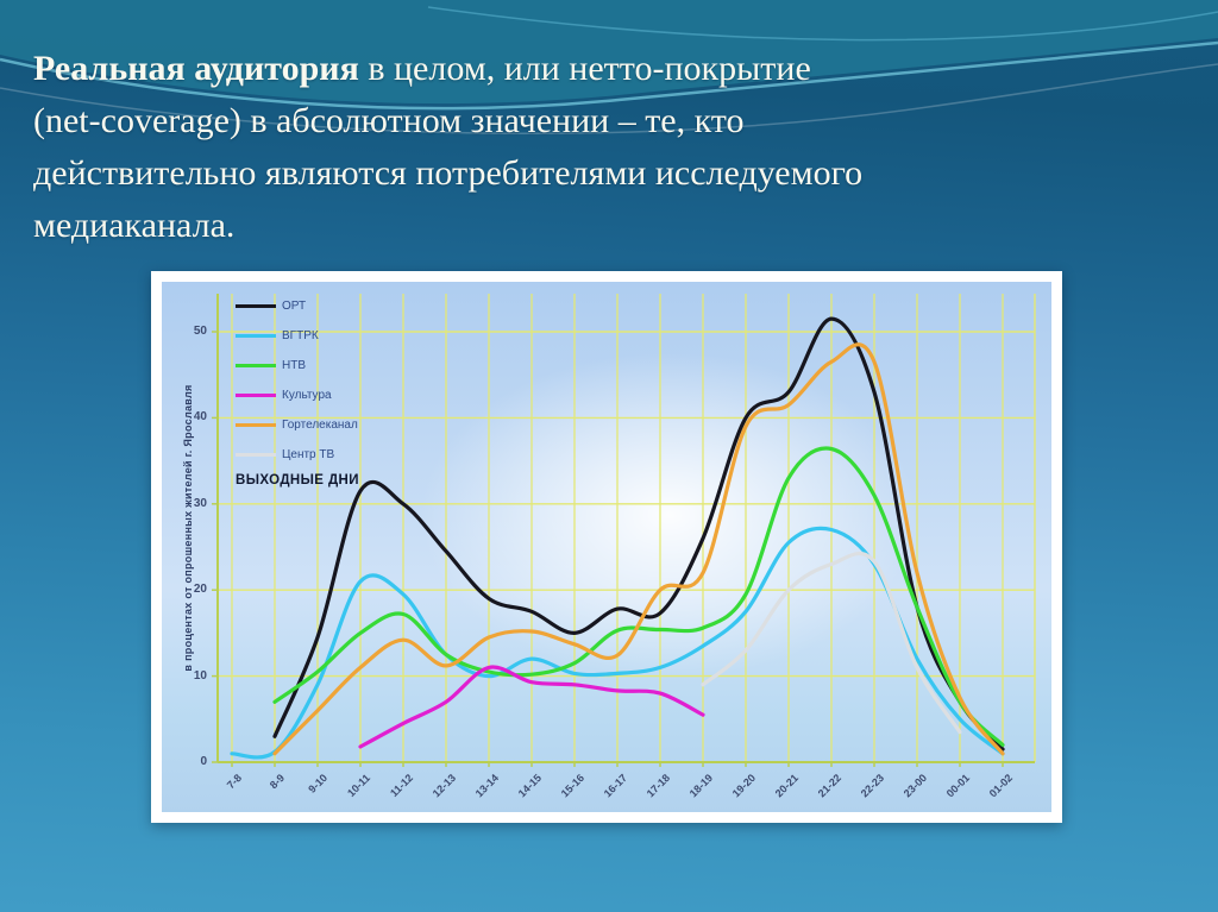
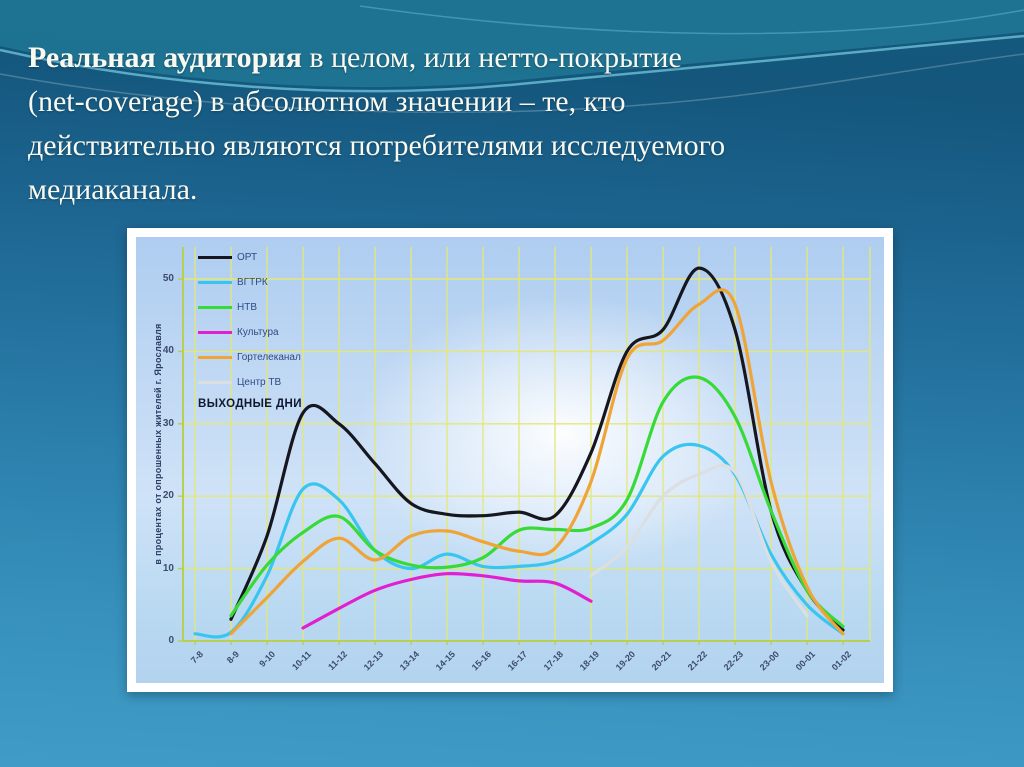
НТВ/8-9: 7 -> 4
Культура/13-14: 11 -> 8
ОРТ/15-16: 15 -> 17
Гортелеканал/17-18: 20 -> 13
